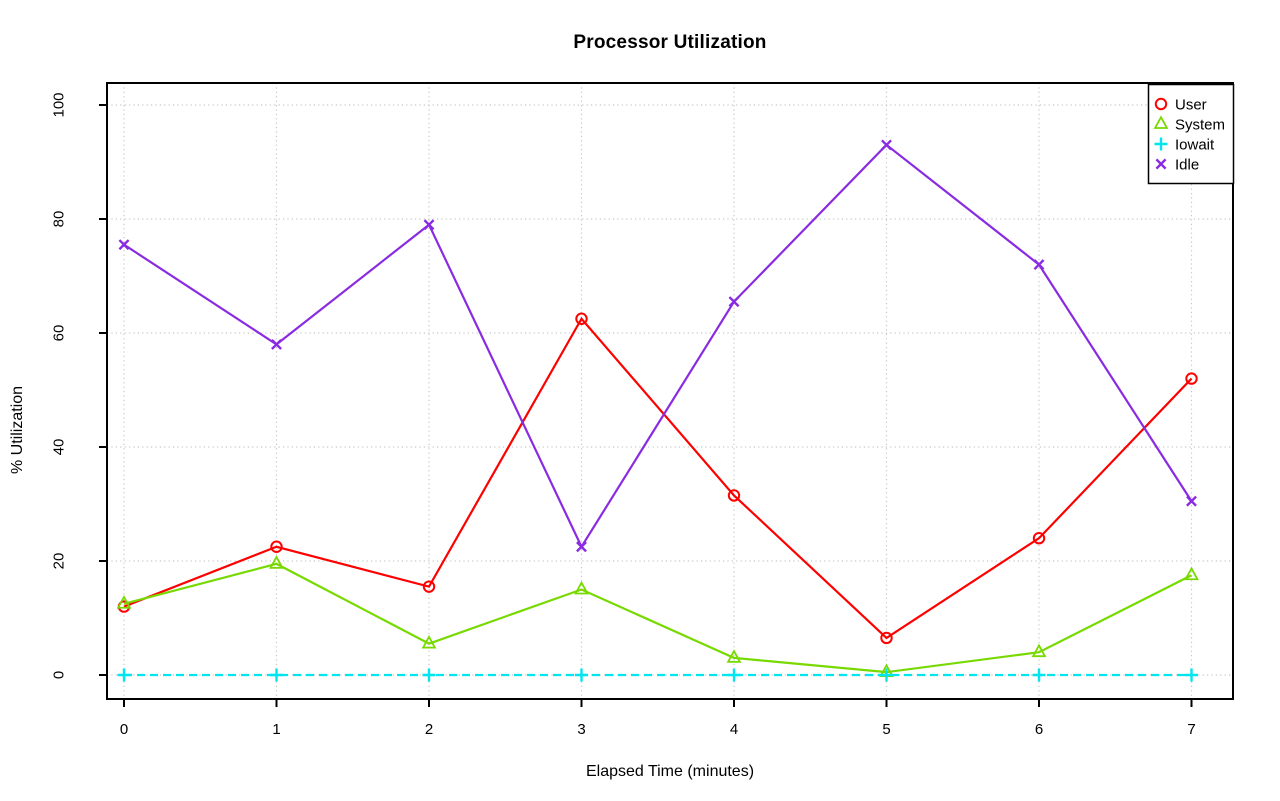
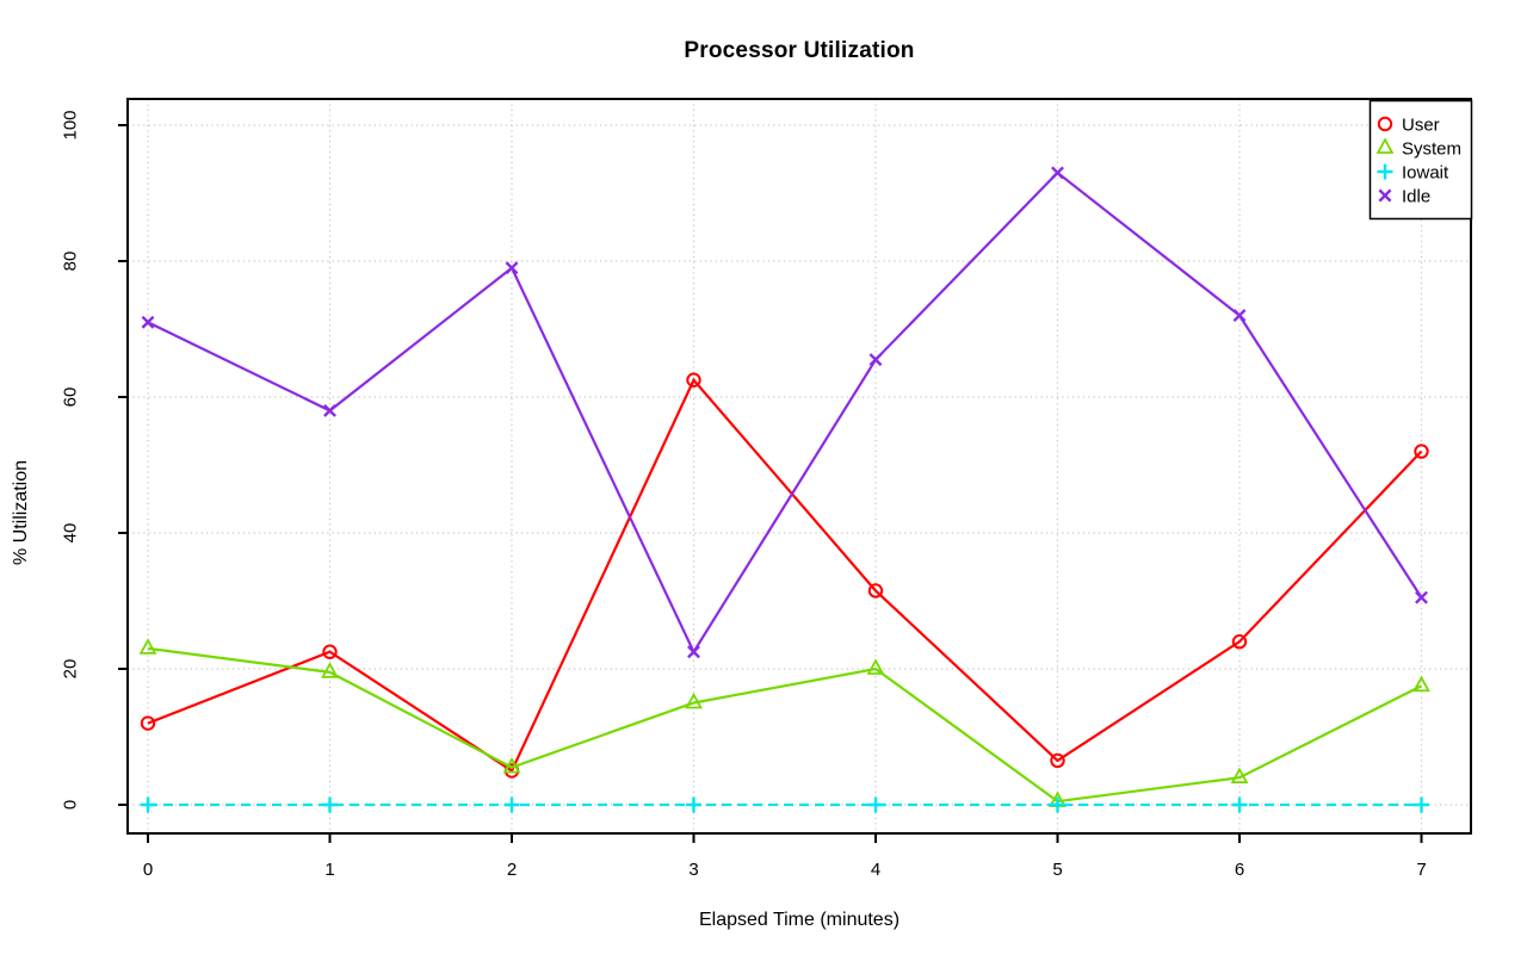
System/0: 12 -> 23
Idle/0: 76 -> 71
User/2: 16 -> 5
System/4: 3 -> 20
